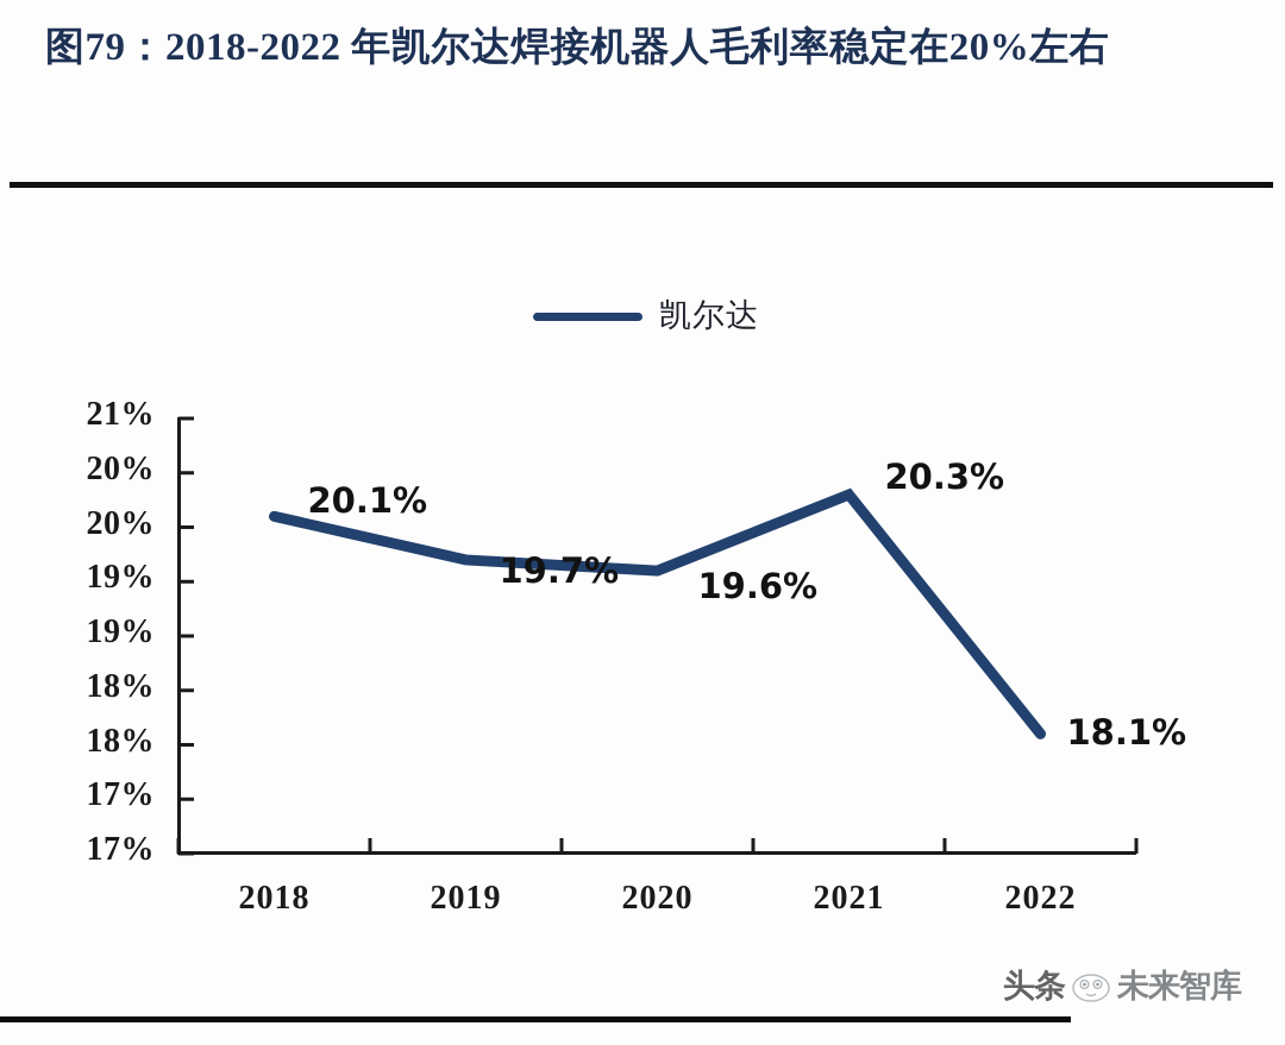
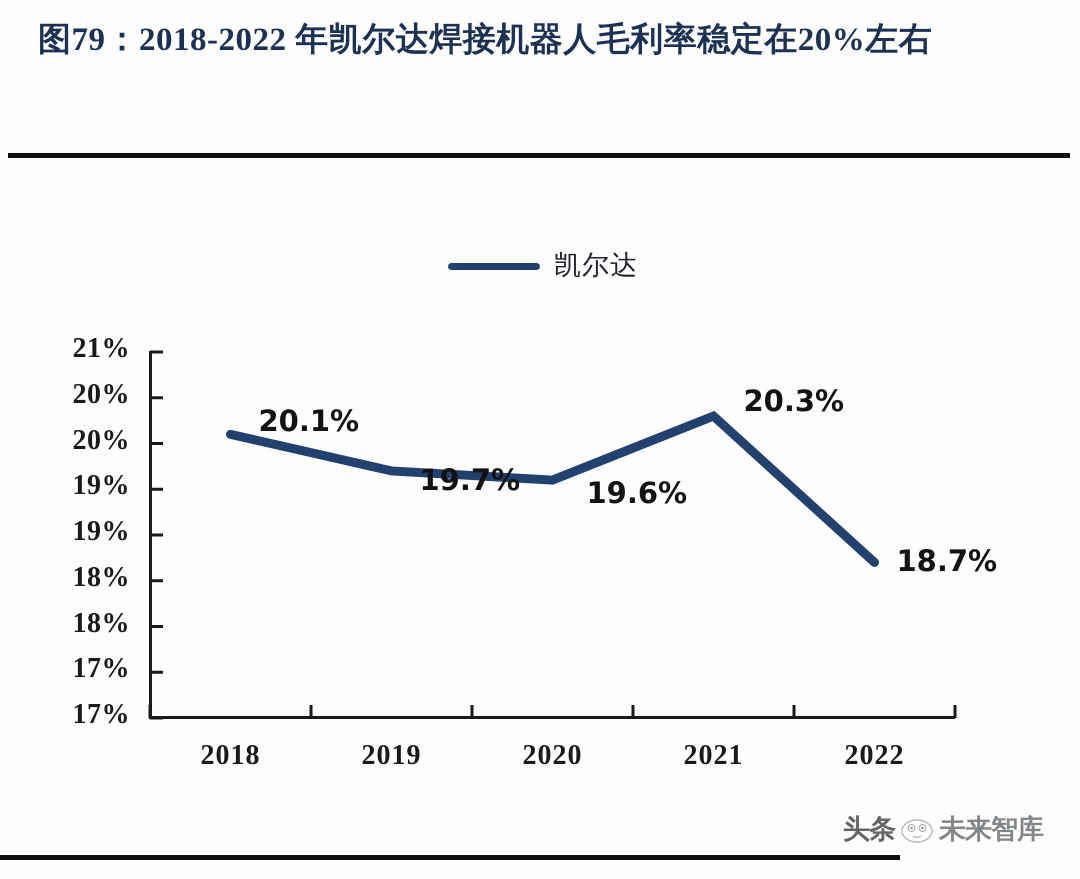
2022: 18.1% -> 18.7%
